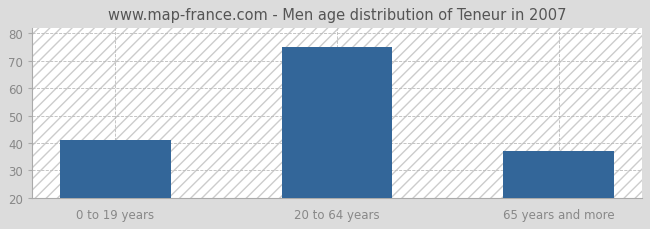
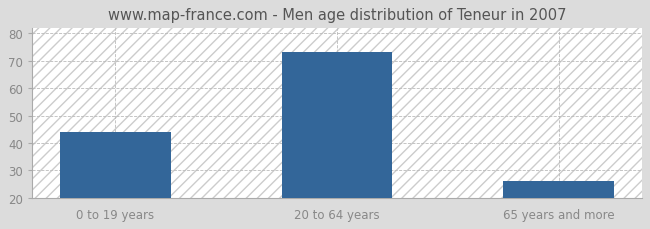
0 to 19 years: 41 -> 44
20 to 64 years: 75 -> 73
65 years and more: 37 -> 26
